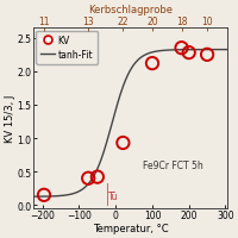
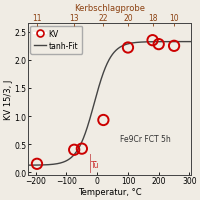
KV/100: 2.12 -> 2.22
